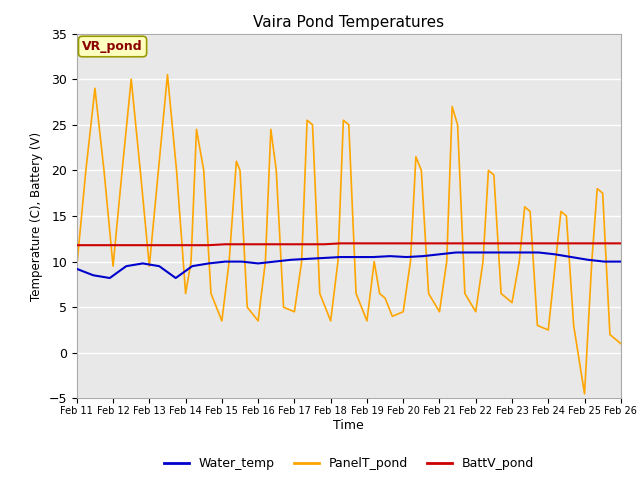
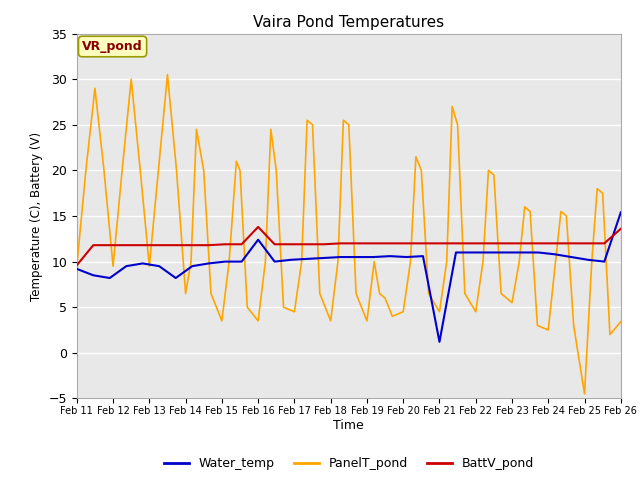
BattV_pond/Feb 11: 11.8 -> 9.6
Water_temp/Feb 16: 9.8 -> 12.4
BattV_pond/Feb 16: 11.9 -> 13.8
Water_temp/Feb 21: 10.8 -> 1.2
Water_temp/Feb 26: 10.0 -> 15.4
BattV_pond/Feb 26: 12.0 -> 13.6
PanelT_pond/Feb 26: 1.0 -> 3.4
